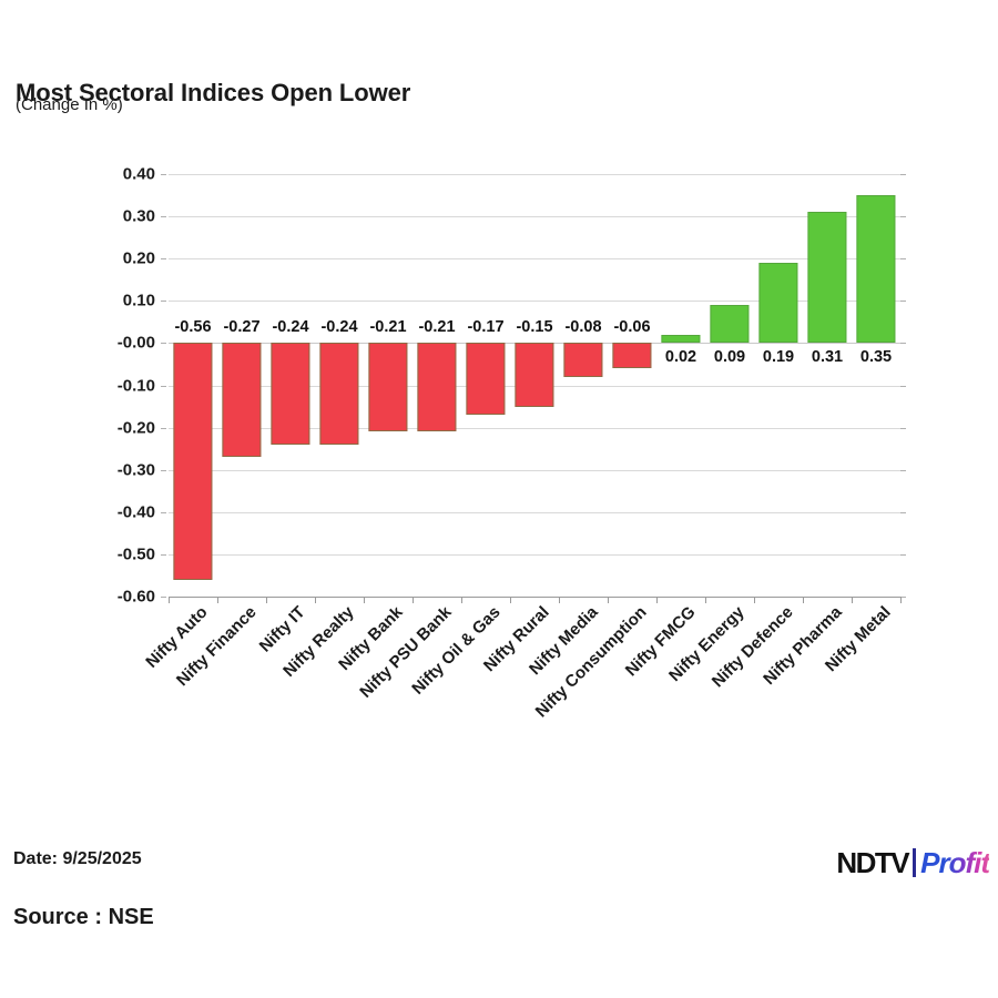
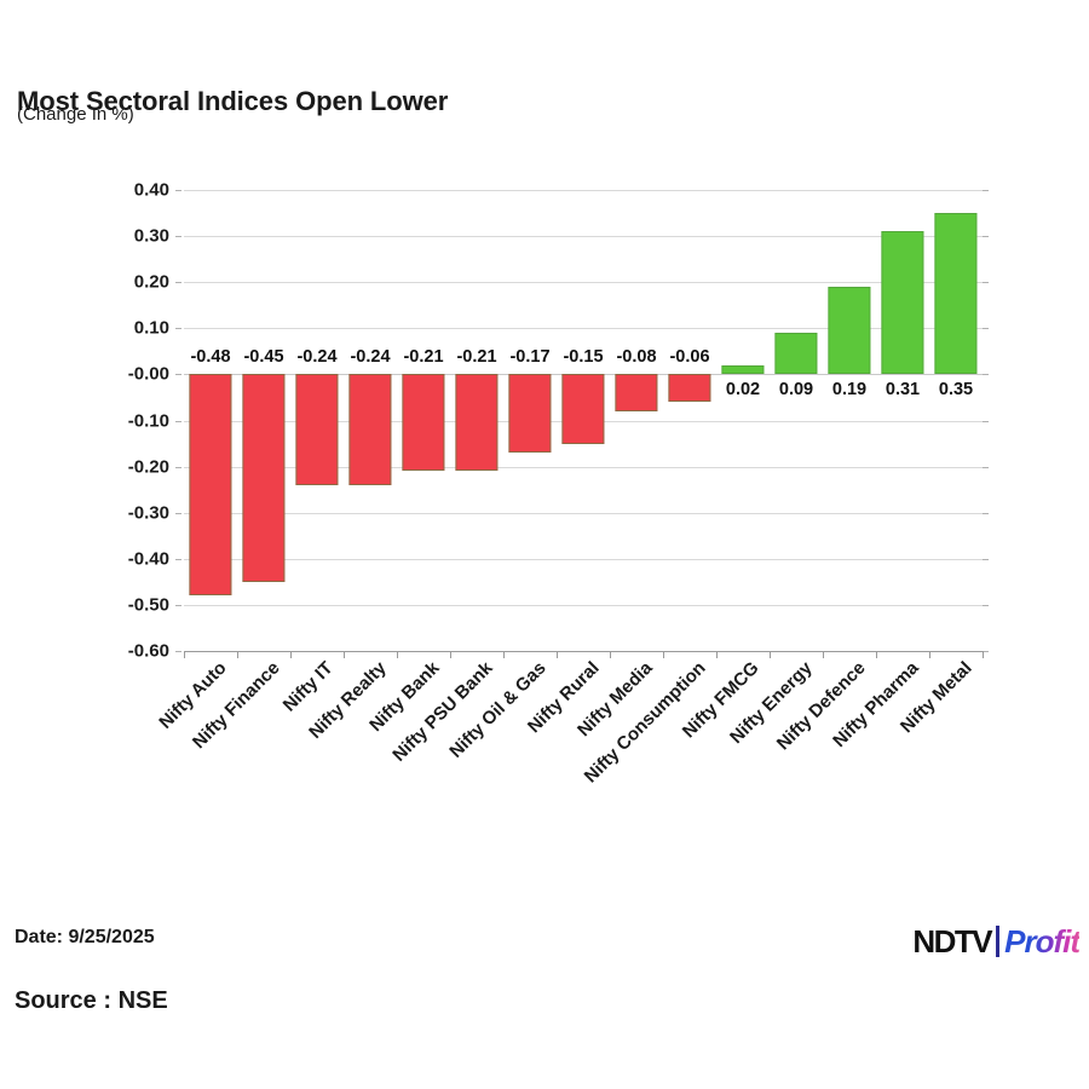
Nifty Auto: -0.56 -> -0.48
Nifty Finance: -0.27 -> -0.45
